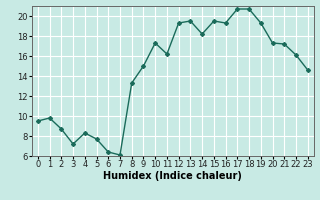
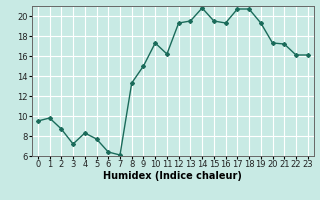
14: 18.2 -> 20.8
23: 14.6 -> 16.1
